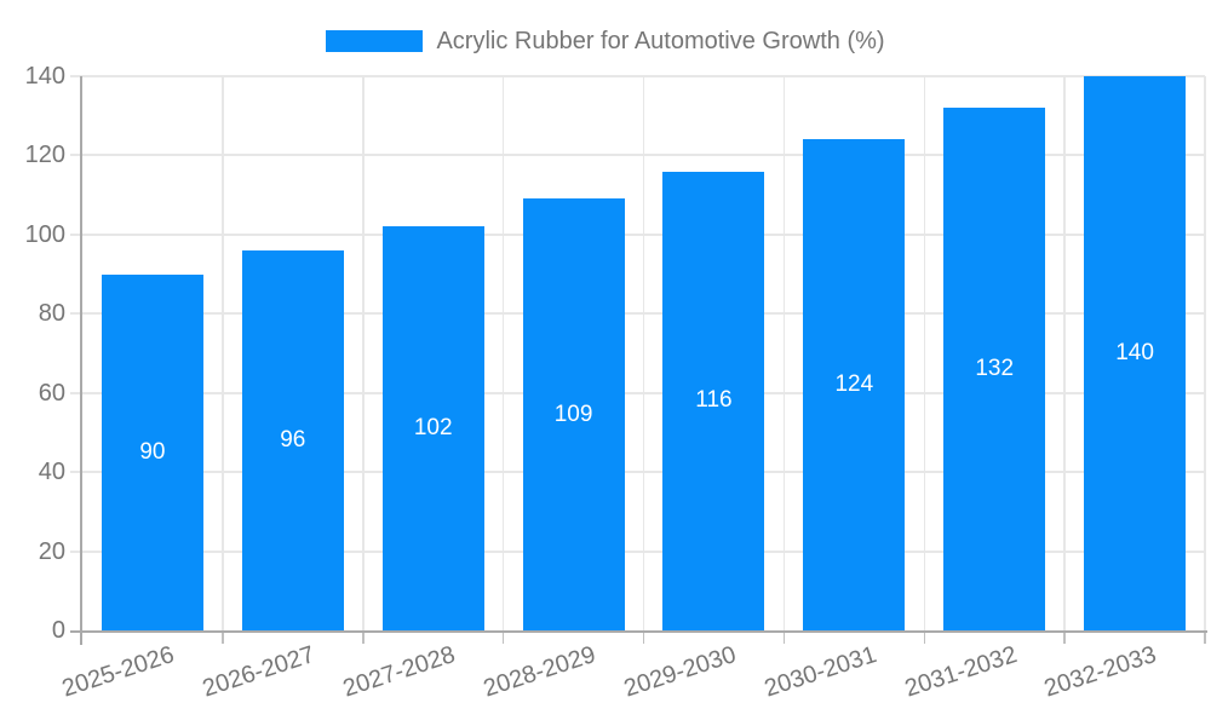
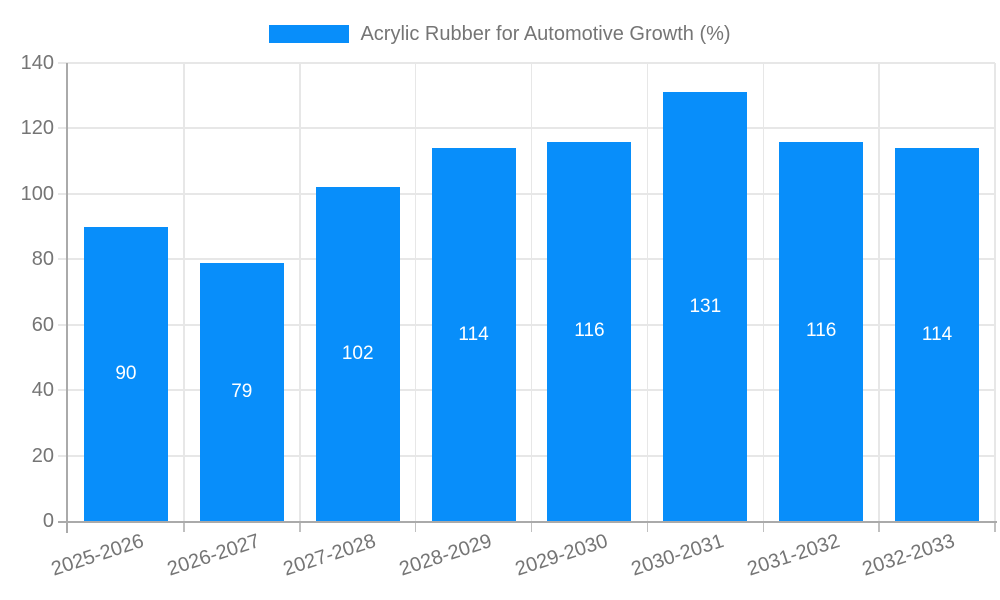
2026-2027: 96 -> 79
2028-2029: 109 -> 114
2030-2031: 124 -> 131
2031-2032: 132 -> 116
2032-2033: 140 -> 114
